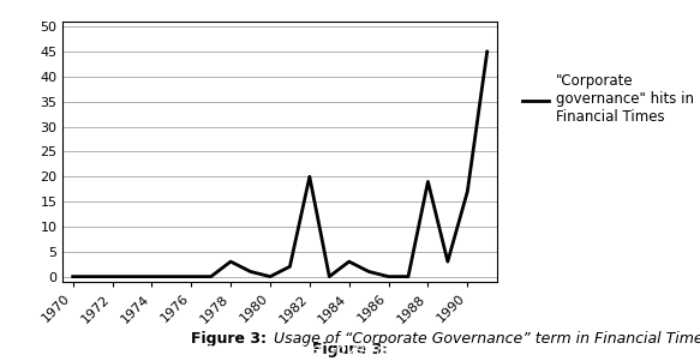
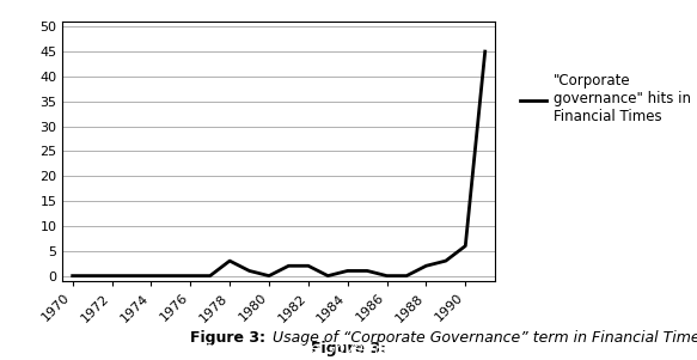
1982: 20 -> 2
1984: 3 -> 1
1988: 19 -> 2
1990: 17 -> 6
